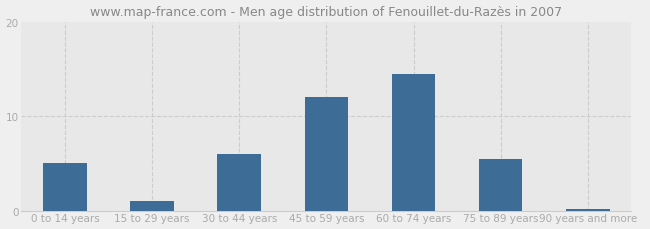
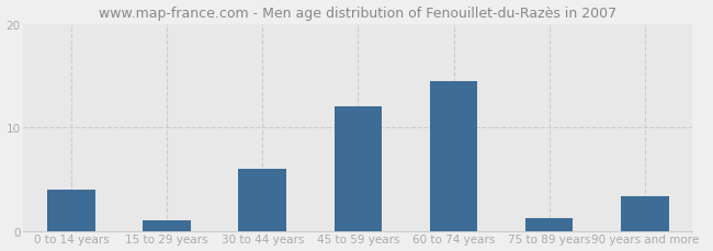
0 to 14 years: 5.0 -> 4.0
75 to 89 years: 5.5 -> 1.2
90 years and more: 0.2 -> 3.4
